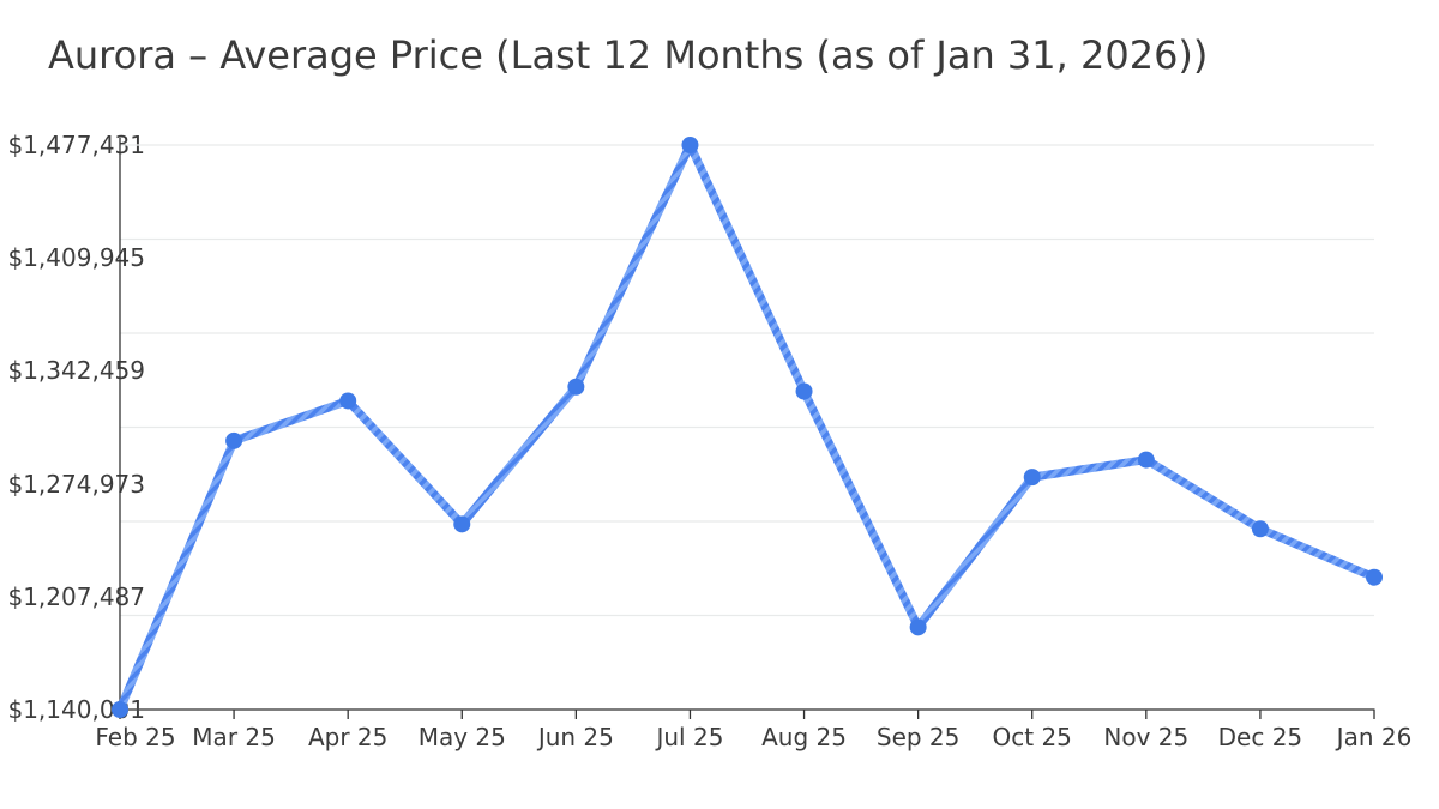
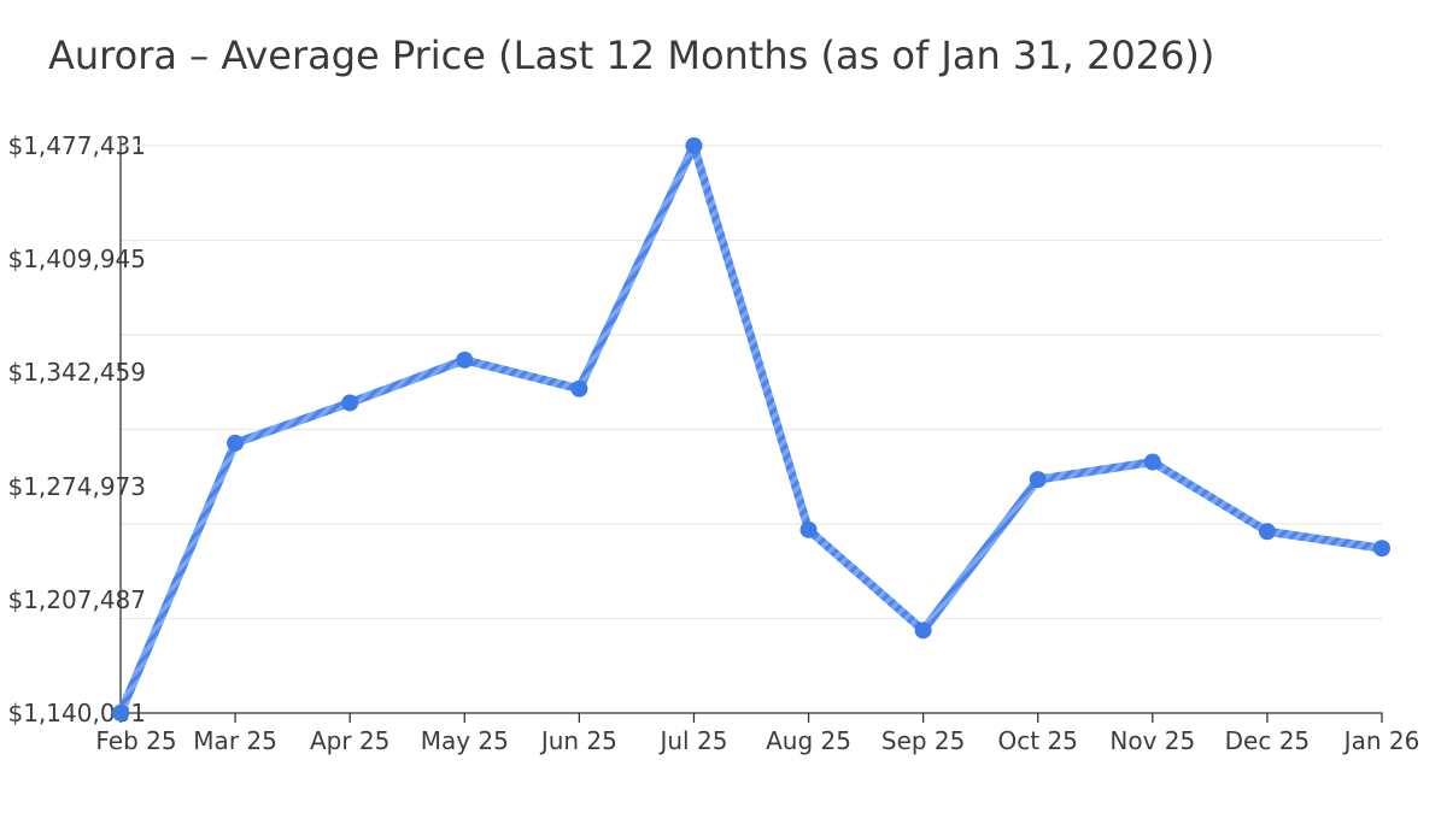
May 25: $1251000 -> $1350000
Aug 25: $1330000 -> $1249000
Jan 26: $1219000 -> $1238000
